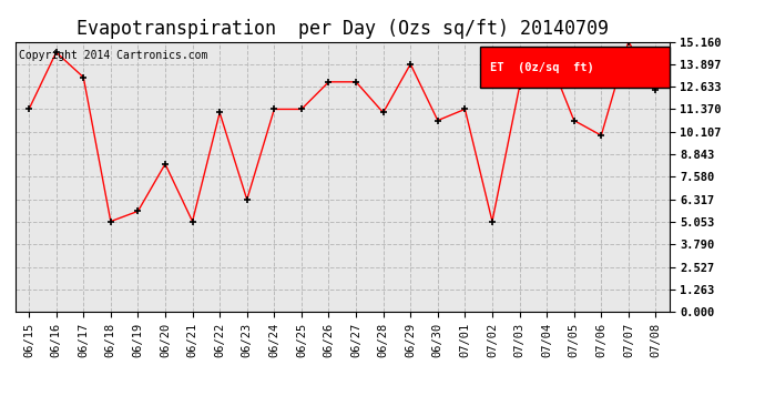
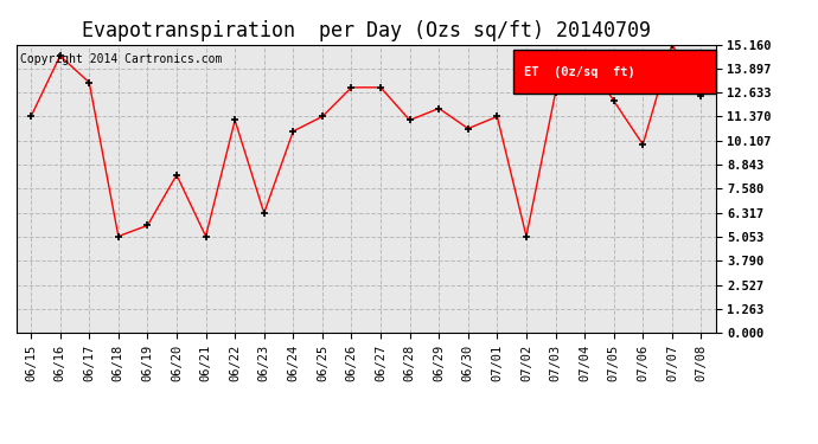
06/24: 11.4 -> 10.6
06/29: 13.9 -> 11.8
07/05: 10.7 -> 12.2
